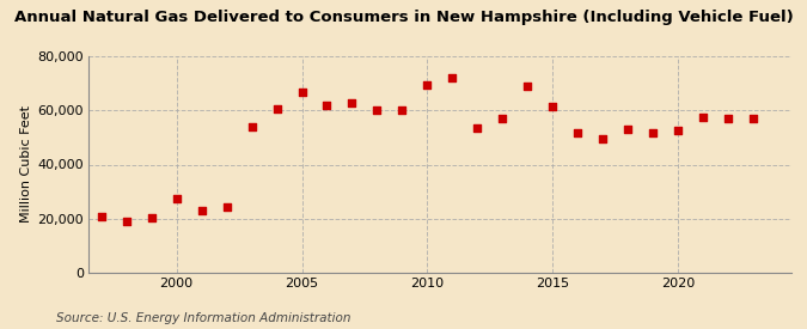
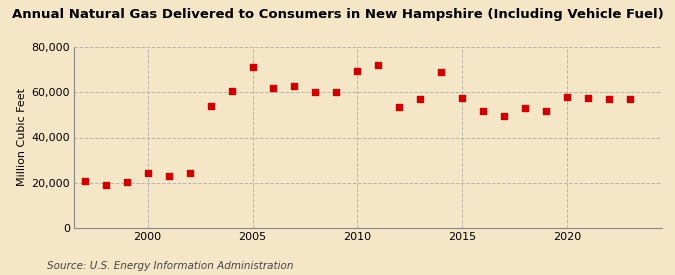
2000: 27,500 -> 24,500
2005: 66,500 -> 71,000
2015: 61,500 -> 57,500
2020: 52,500 -> 58,000
